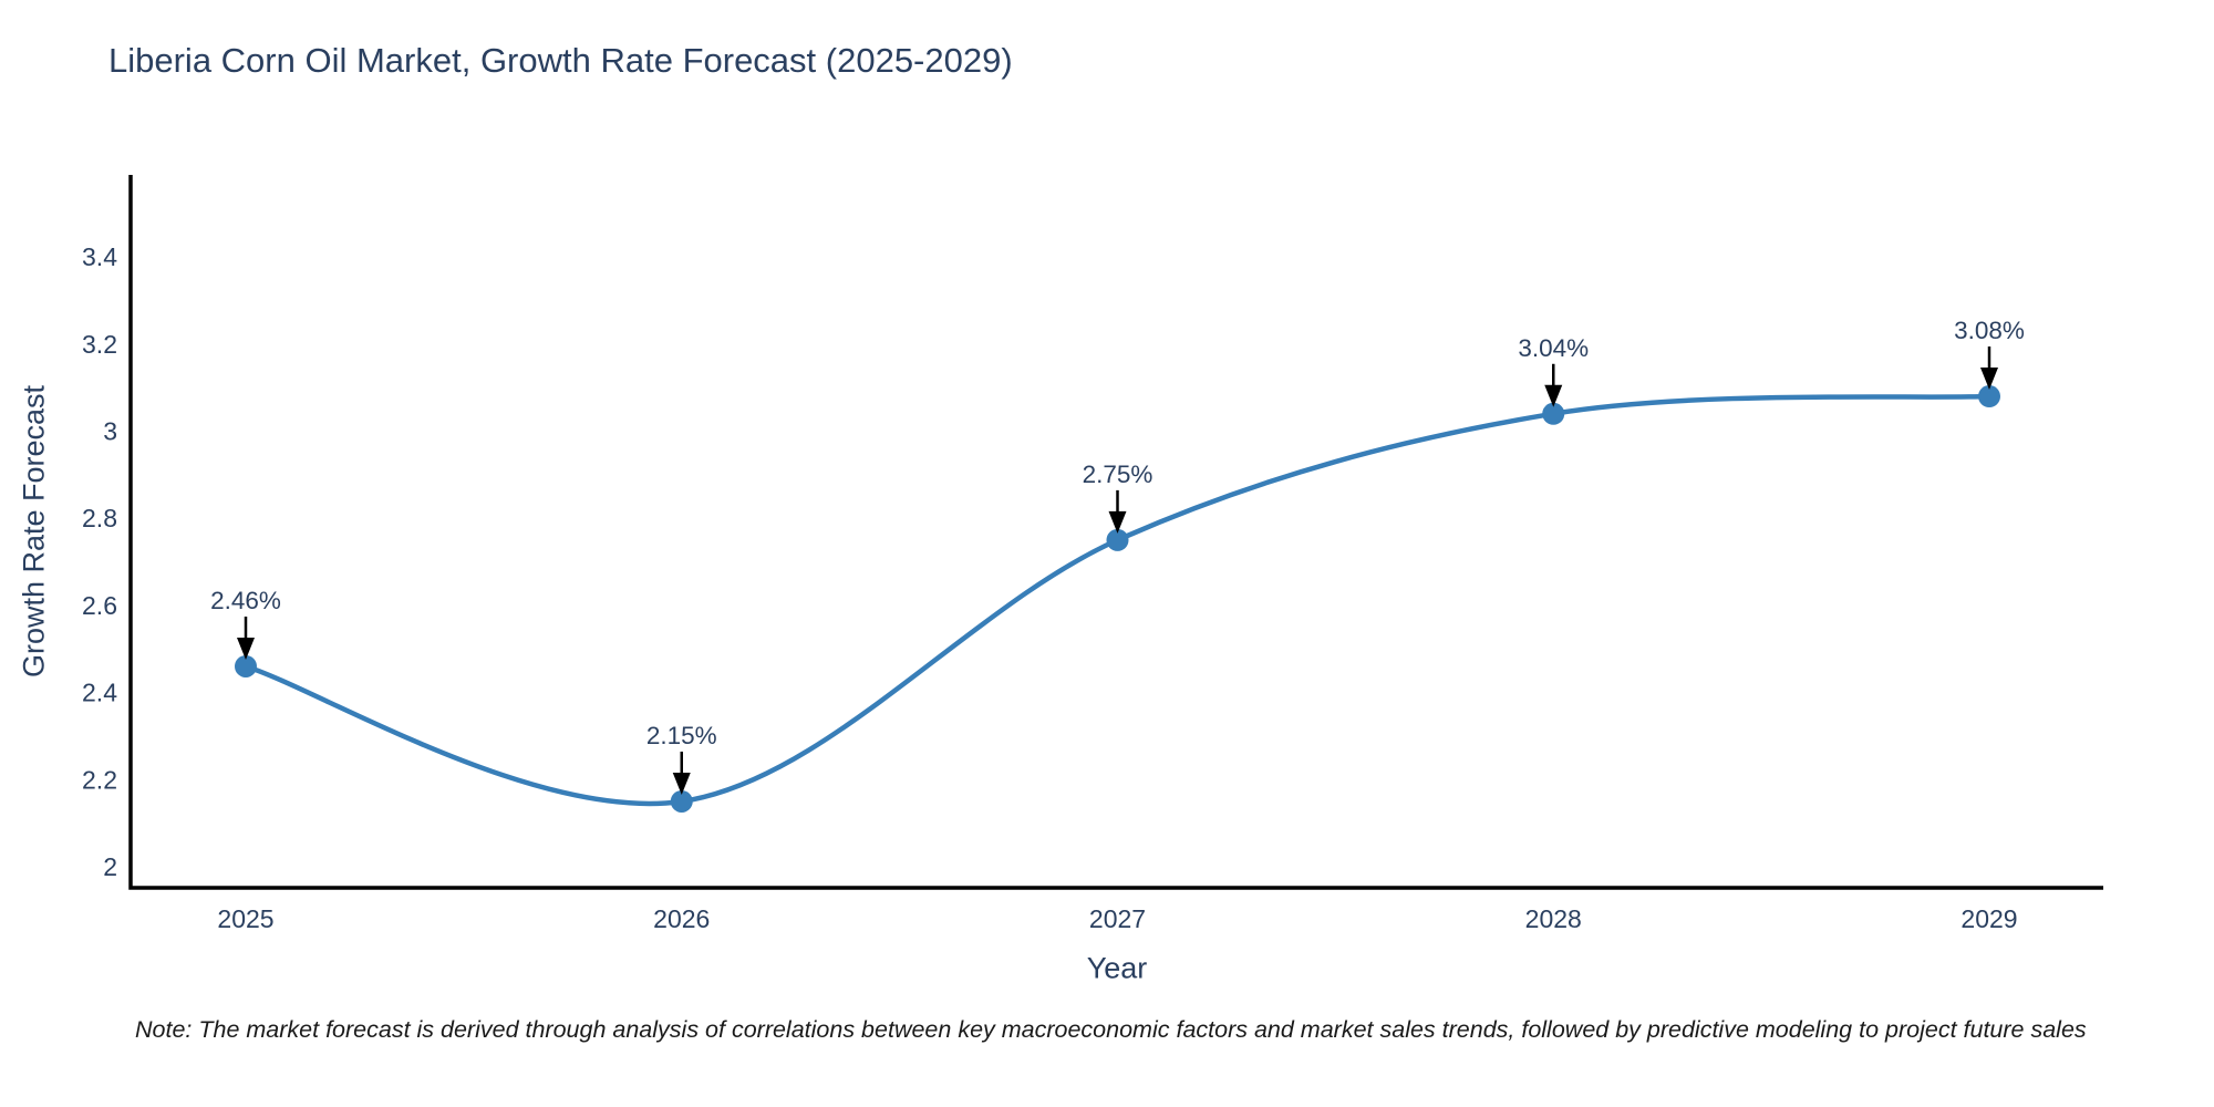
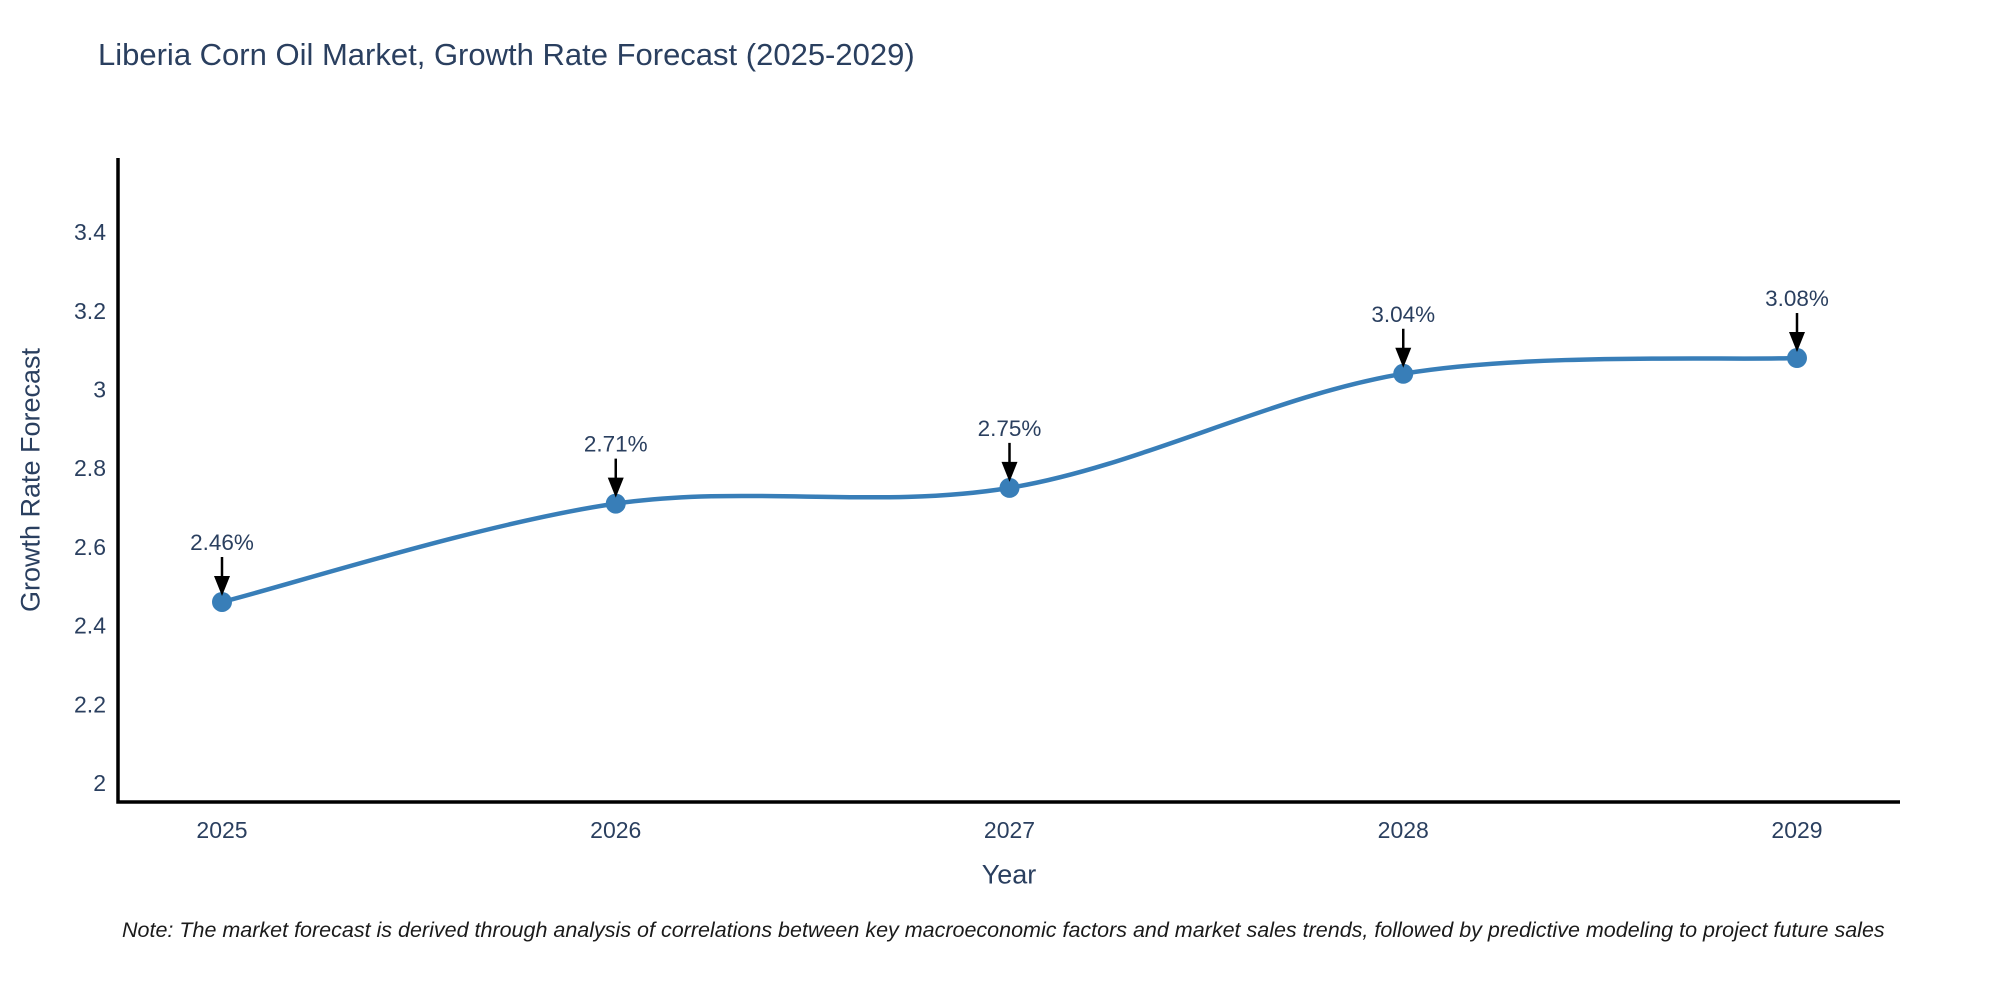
2026: 2.15% -> 2.71%
